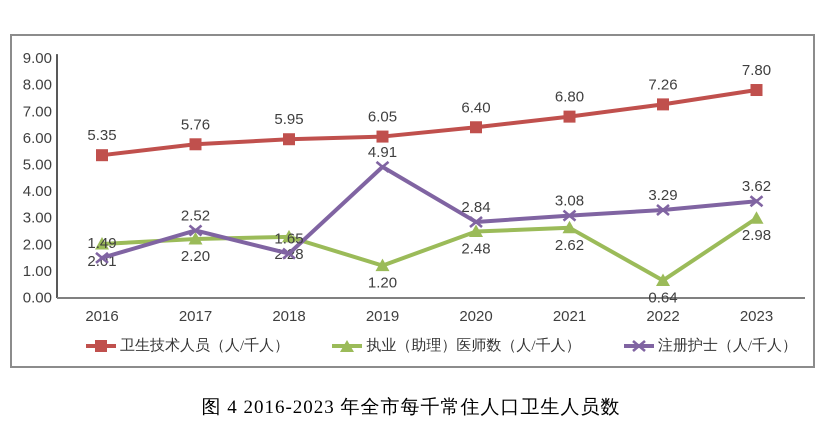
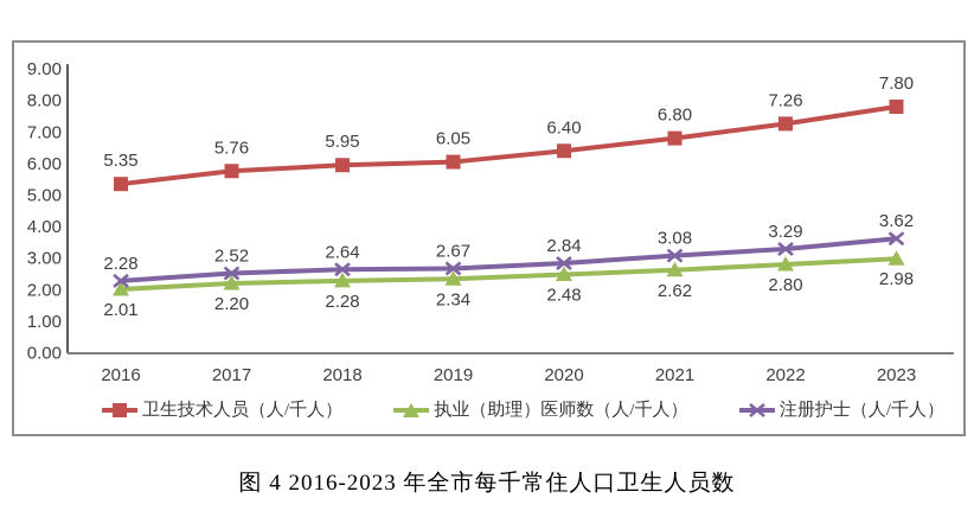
注册护士（人/千人）/2016: 1.49 -> 2.28
注册护士（人/千人）/2018: 1.65 -> 2.64
执业（助理）医师数（人/千人）/2019: 1.20 -> 2.34
注册护士（人/千人）/2019: 4.91 -> 2.67
执业（助理）医师数（人/千人）/2022: 0.64 -> 2.80
